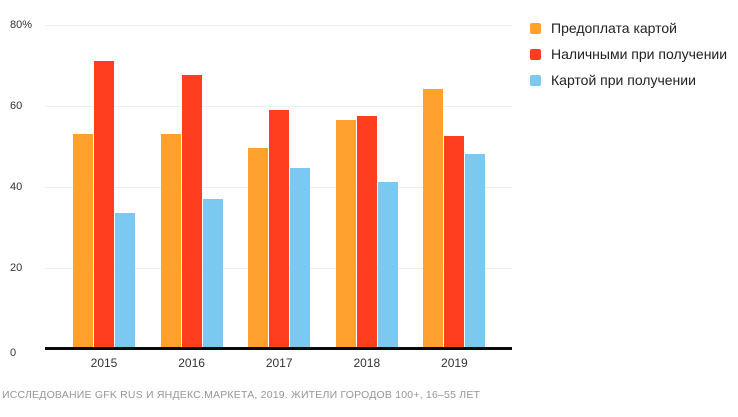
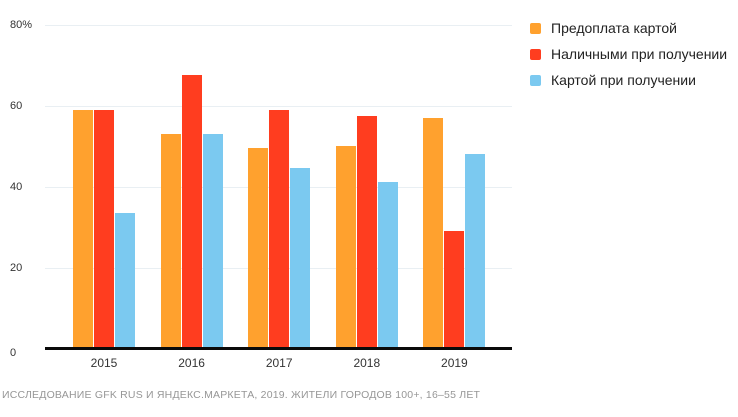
Предоплата картой/2015: 53% -> 59%
Наличными при получении/2015: 71% -> 59%
Картой при получении/2016: 37% -> 53%
Предоплата картой/2018: 56% -> 50%
Предоплата картой/2019: 64% -> 57%
Наличными при получении/2019: 52% -> 29%
